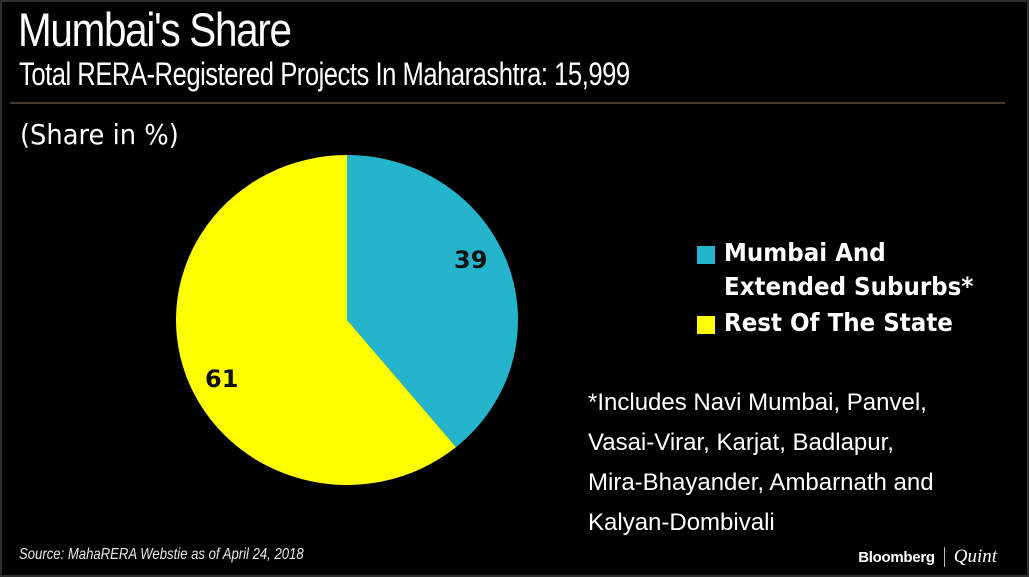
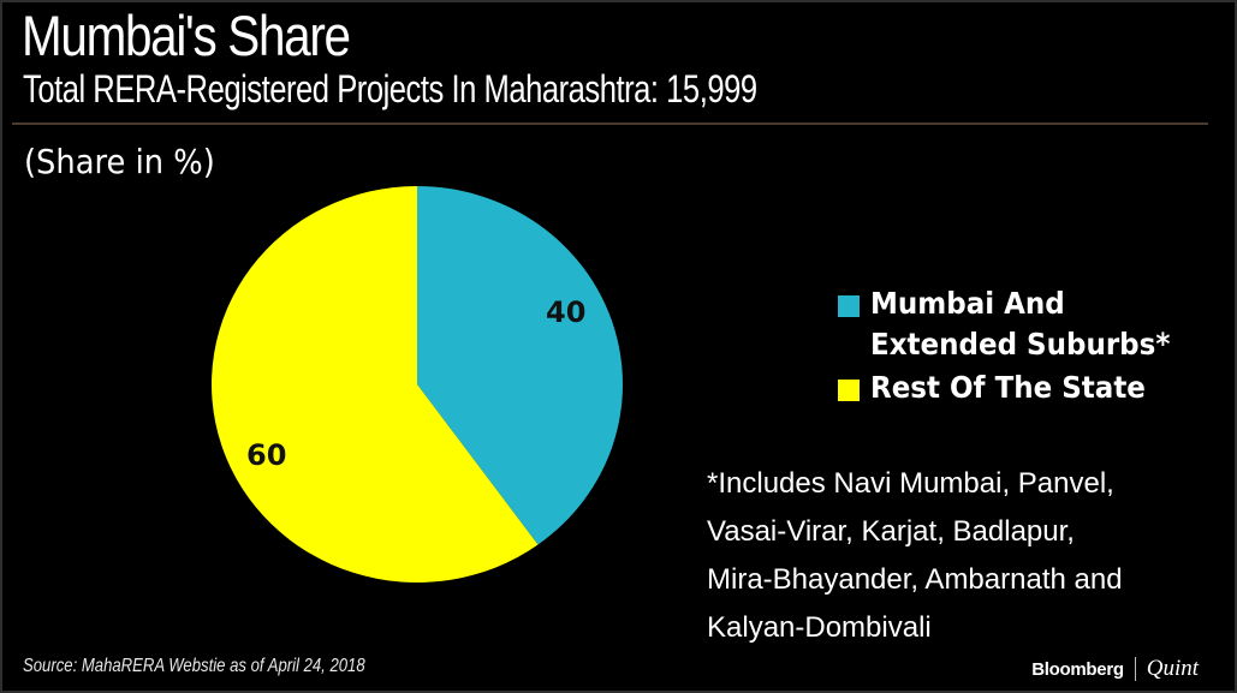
Mumbai And Extended Suburbs*: 39 -> 40
Rest Of The State: 61 -> 60
